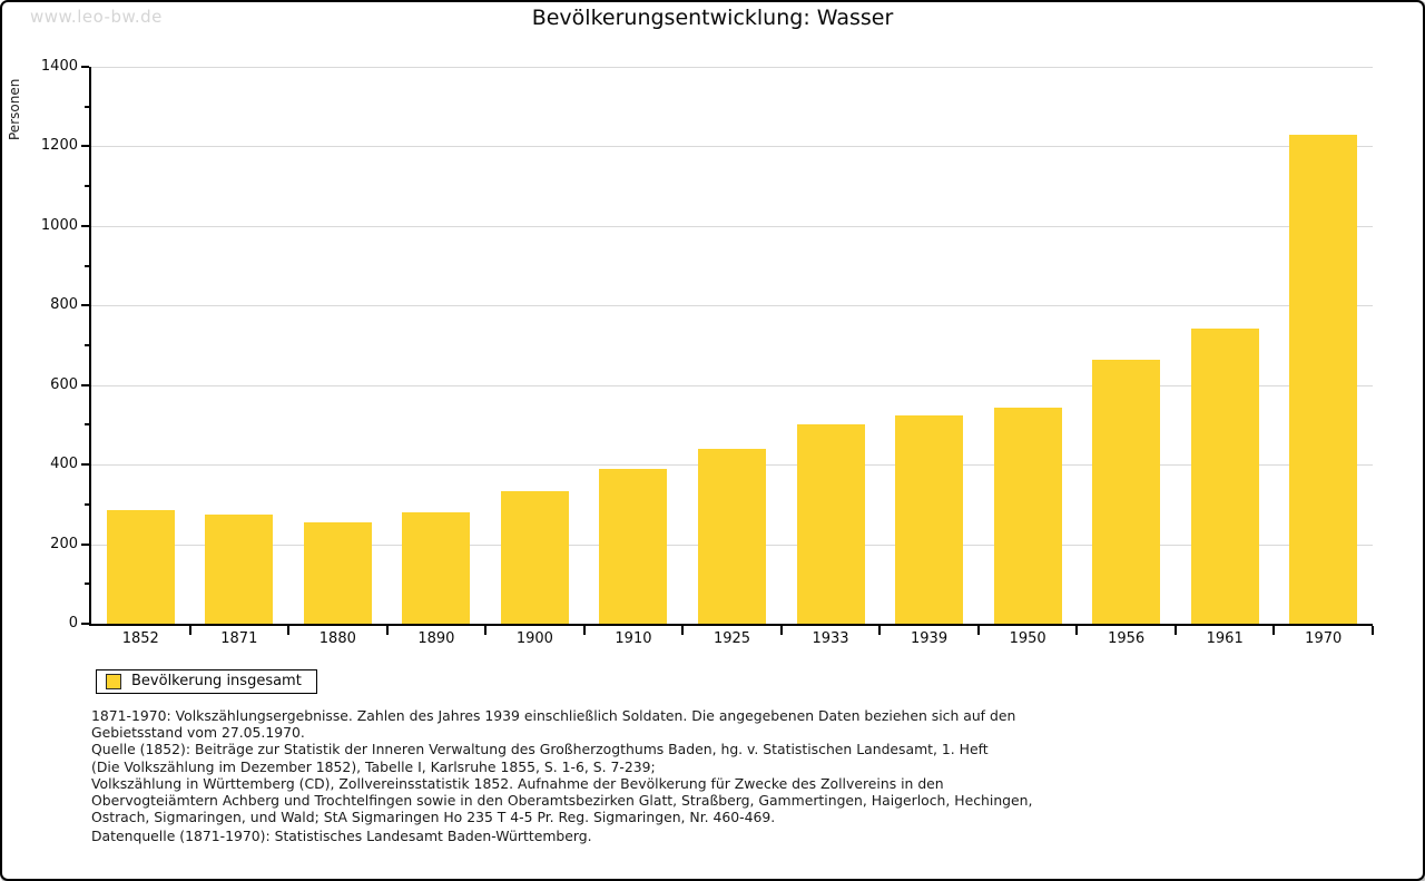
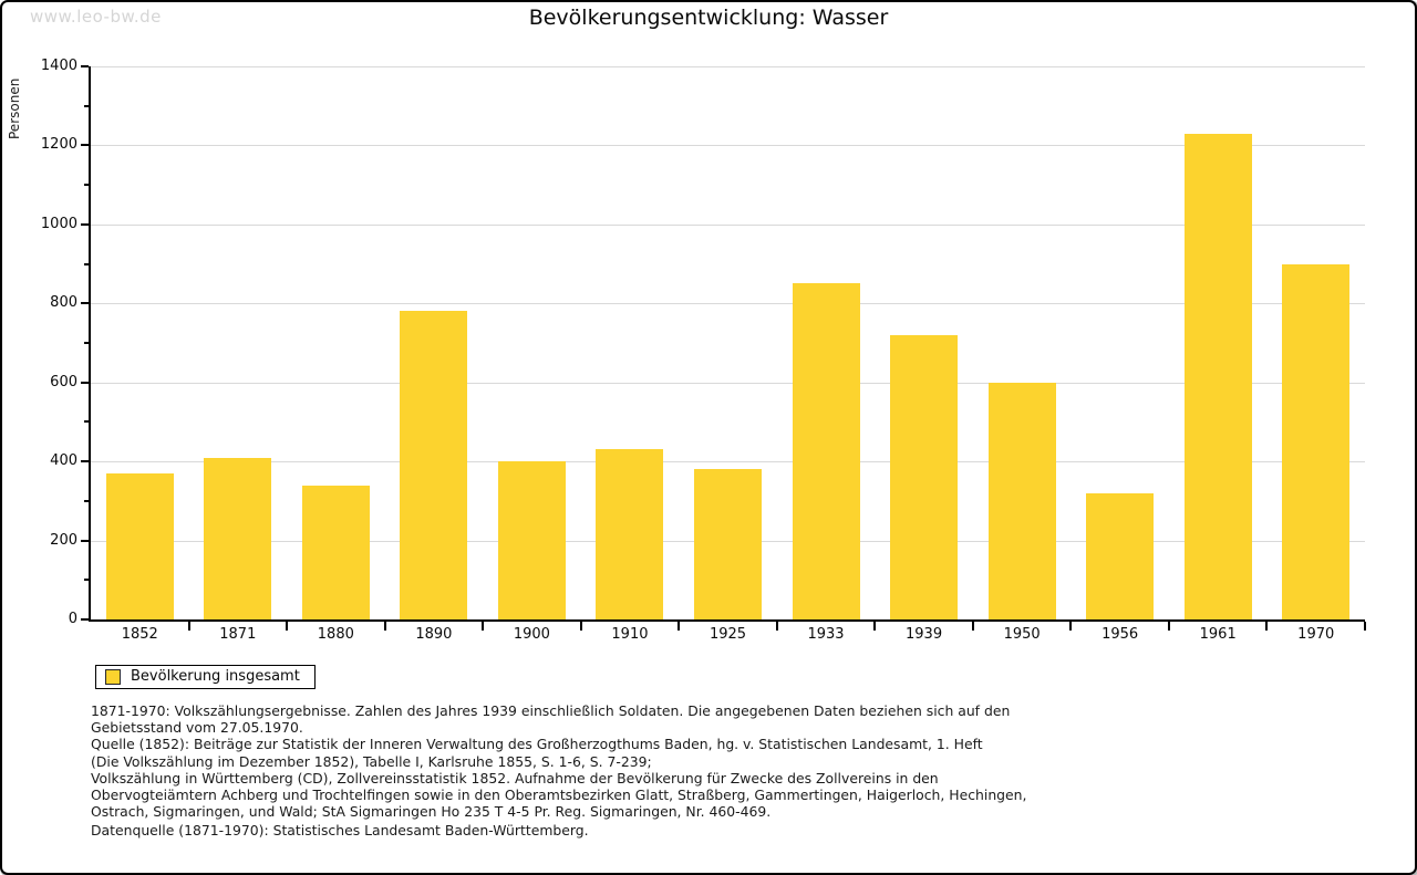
1852: 290 -> 370
1871: 270 -> 410
1880: 260 -> 340
1890: 280 -> 780
1900: 330 -> 400
1910: 390 -> 430
1925: 440 -> 380
1933: 500 -> 850
1939: 520 -> 720
1950: 540 -> 600
1956: 660 -> 320
1961: 740 -> 1230
1970: 1230 -> 900
